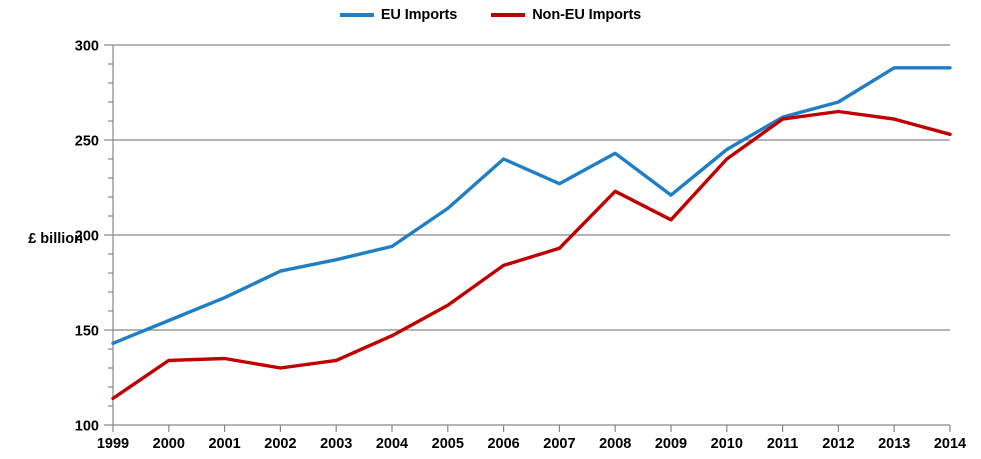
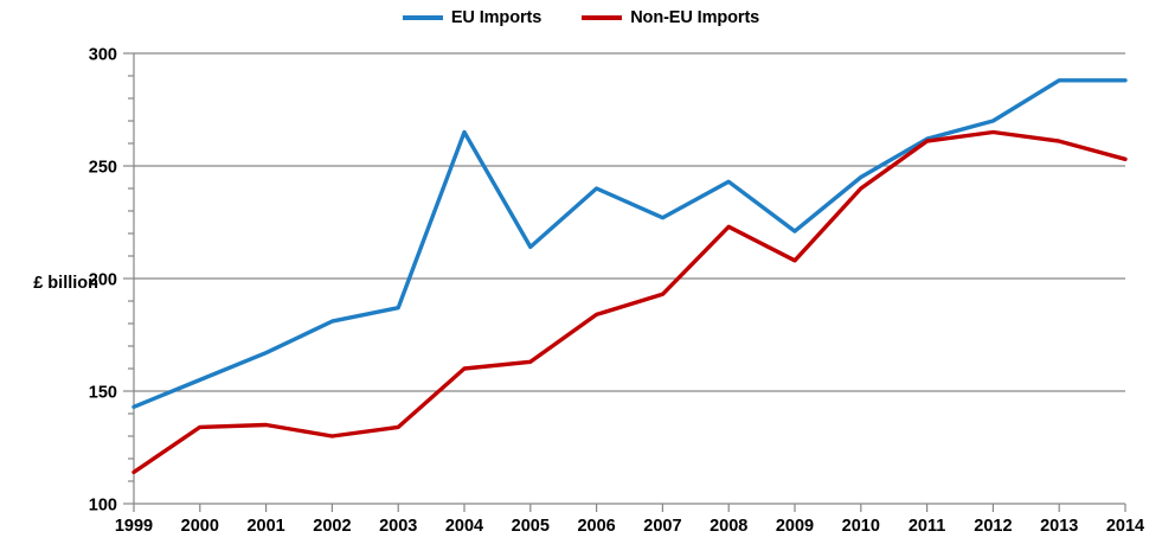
EU Imports/2004: 194 -> 265
Non-EU Imports/2004: 147 -> 160
